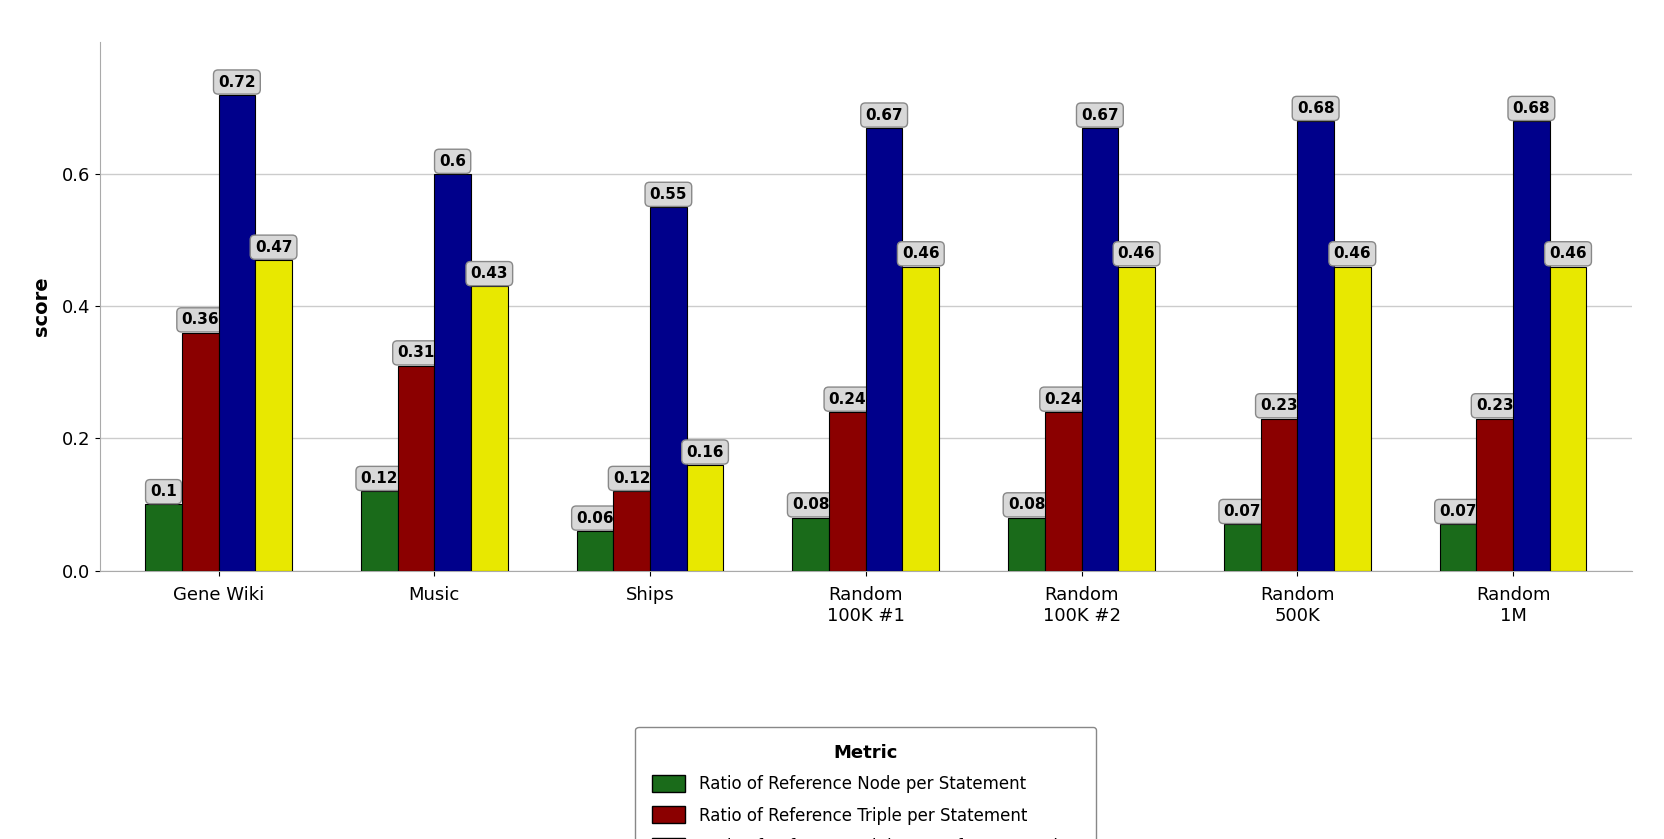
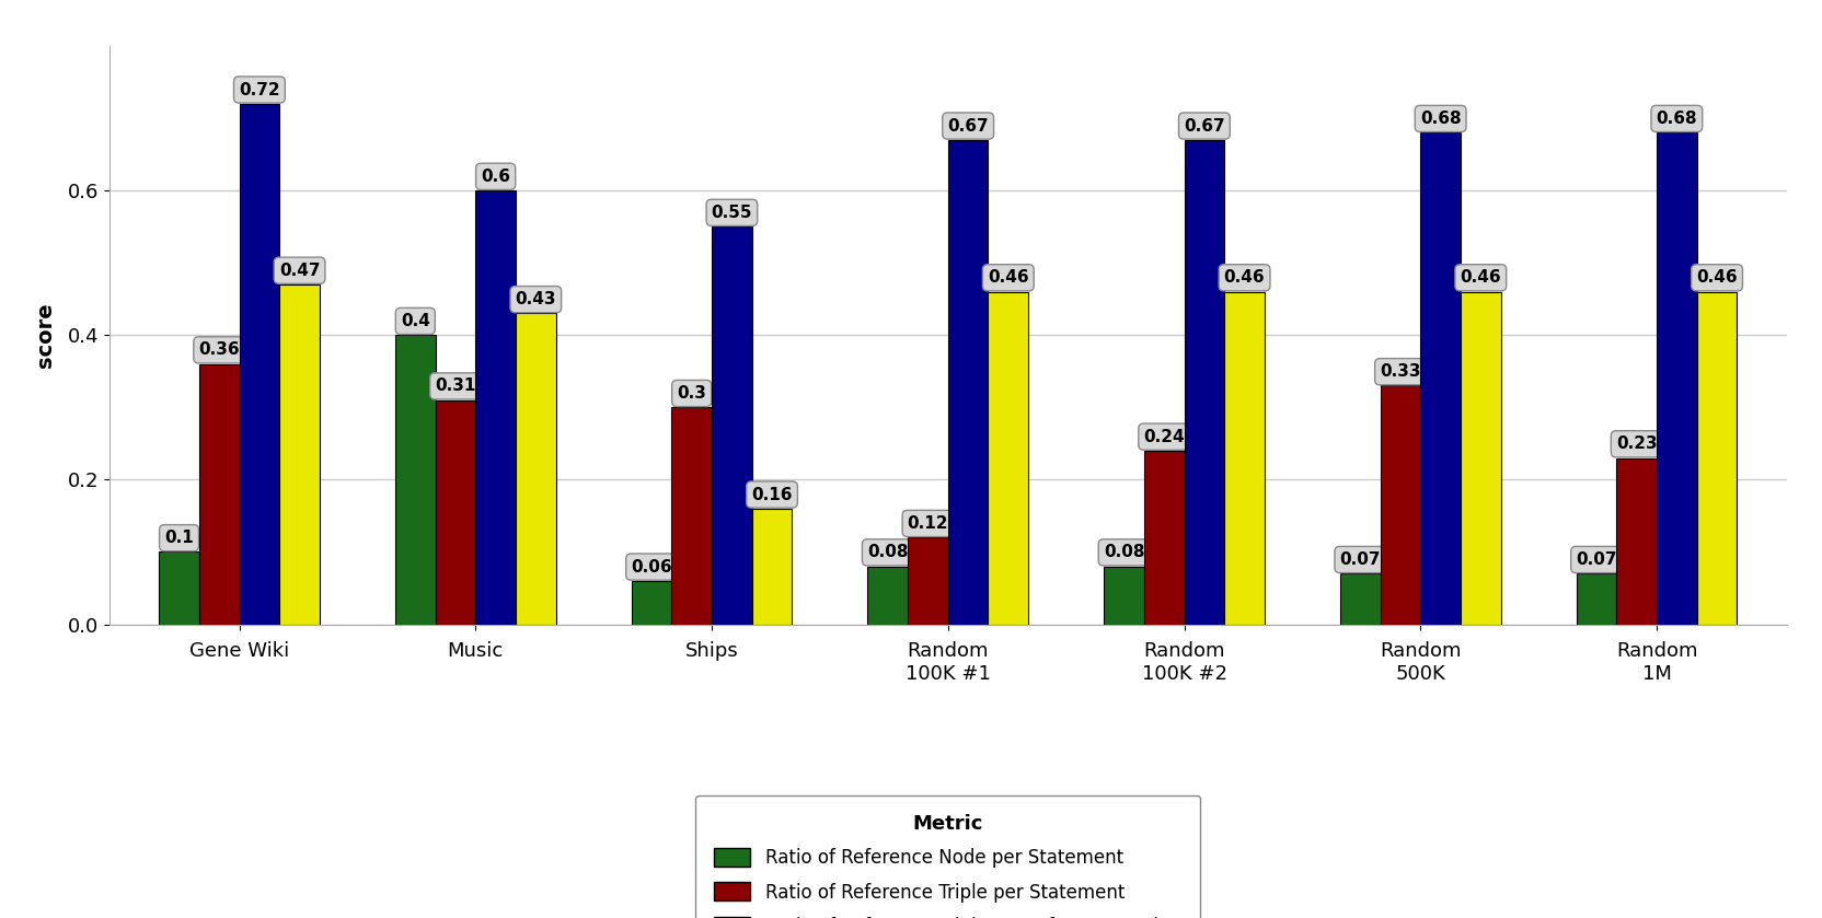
Ratio of Reference Node per Statement/Music: 0.12 -> 0.4
Ratio of Reference Triple per Statement/Ships: 0.12 -> 0.3
Ratio of Reference Triple per Statement/Random 100K #1: 0.24 -> 0.12
Ratio of Reference Triple per Statement/Random 500K: 0.23 -> 0.33
